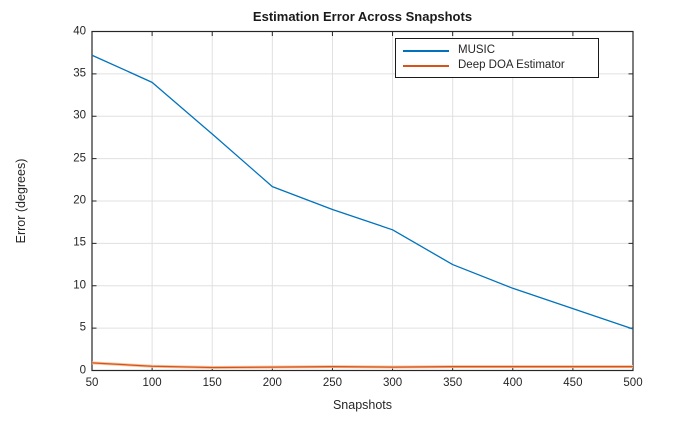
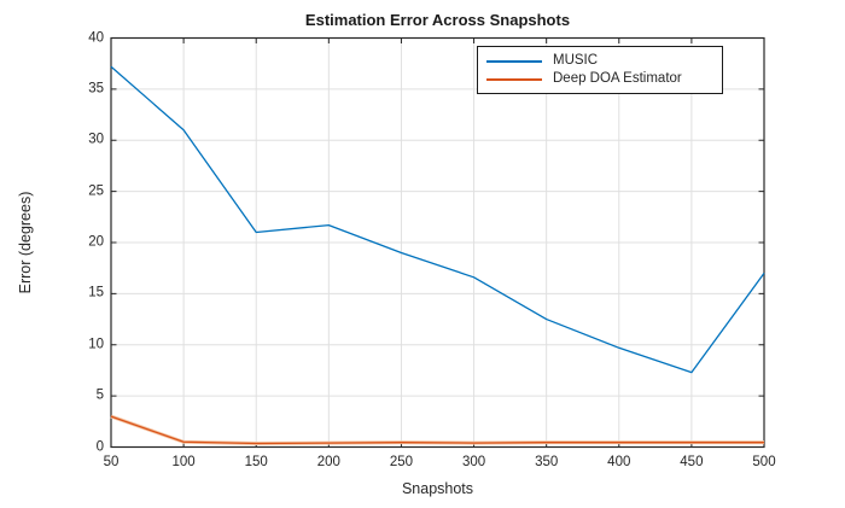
Deep DOA Estimator/50: 1 -> 3
MUSIC/100: 34 -> 31
MUSIC/150: 28 -> 21
MUSIC/500: 5 -> 17
